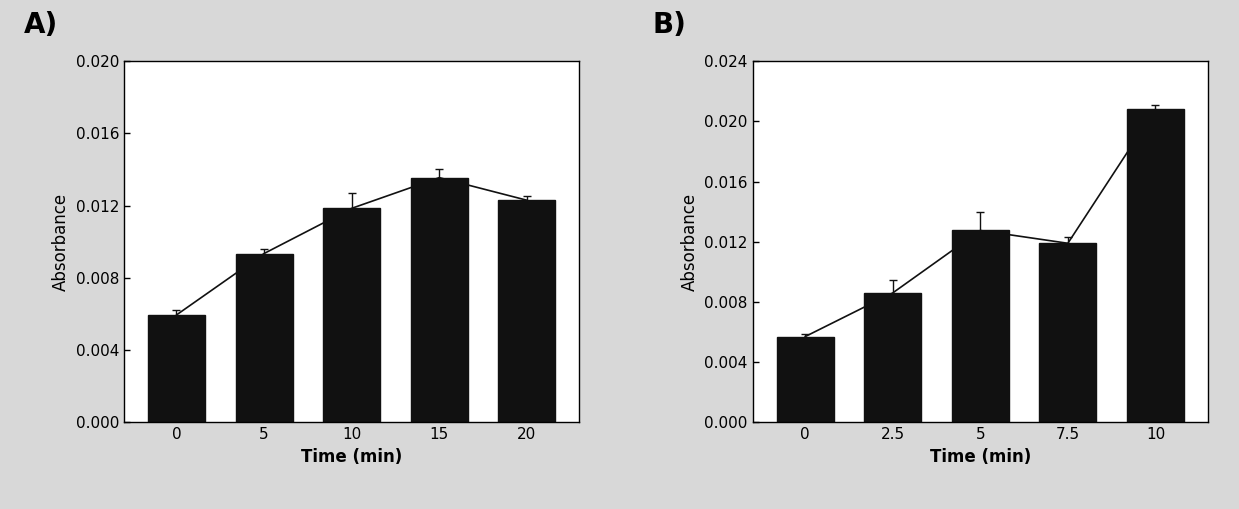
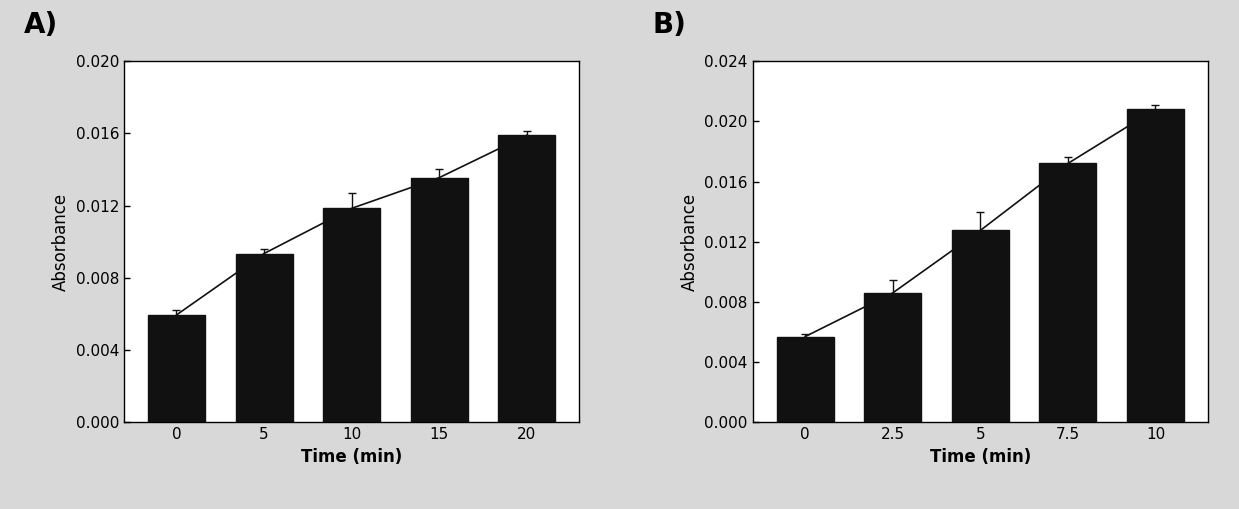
20: 0.0123 -> 0.0159
7.5: 0.0119 -> 0.0172
